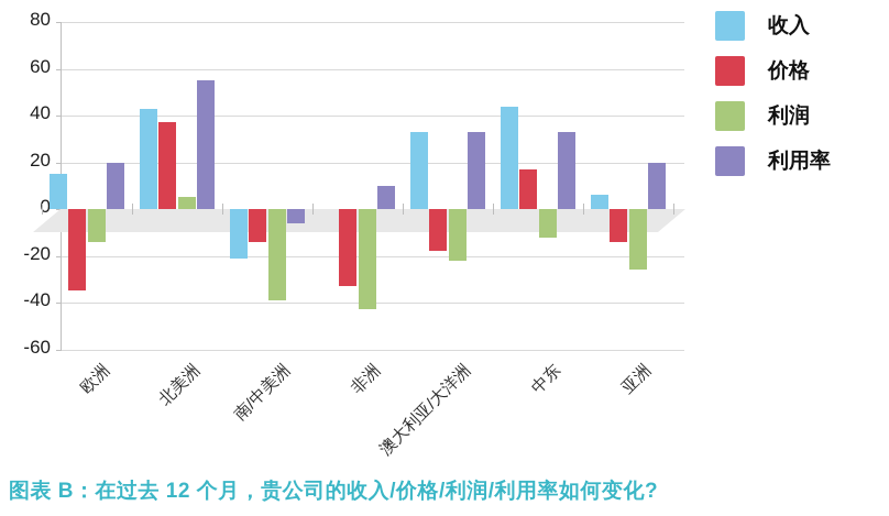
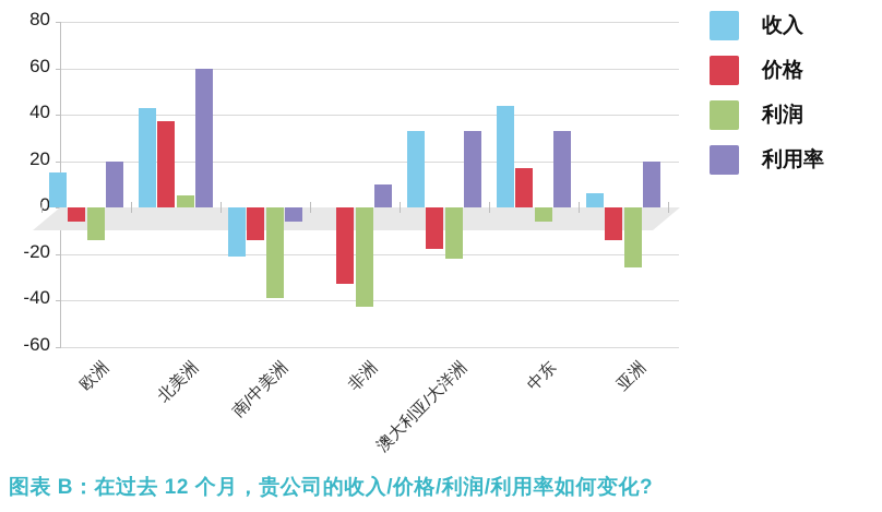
价格/欧洲: -35 -> -6
利用率/北美洲: 55 -> 60
利润/中东: -12 -> -6
